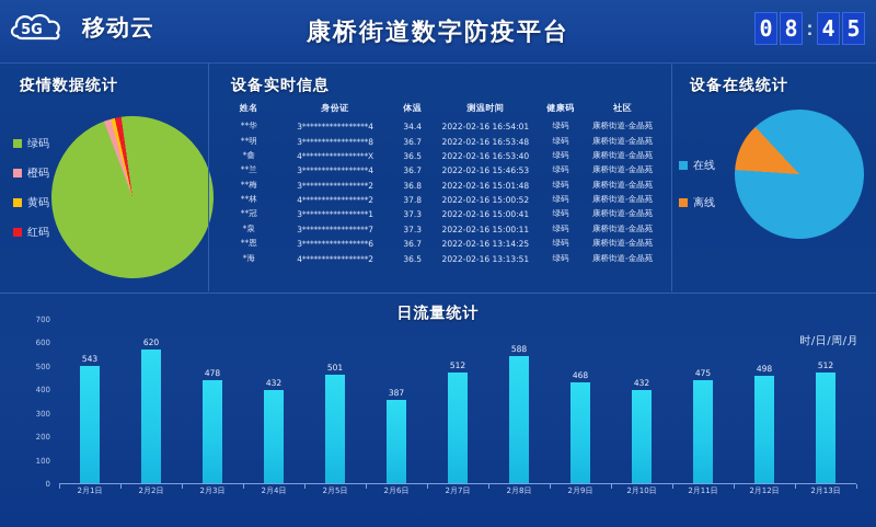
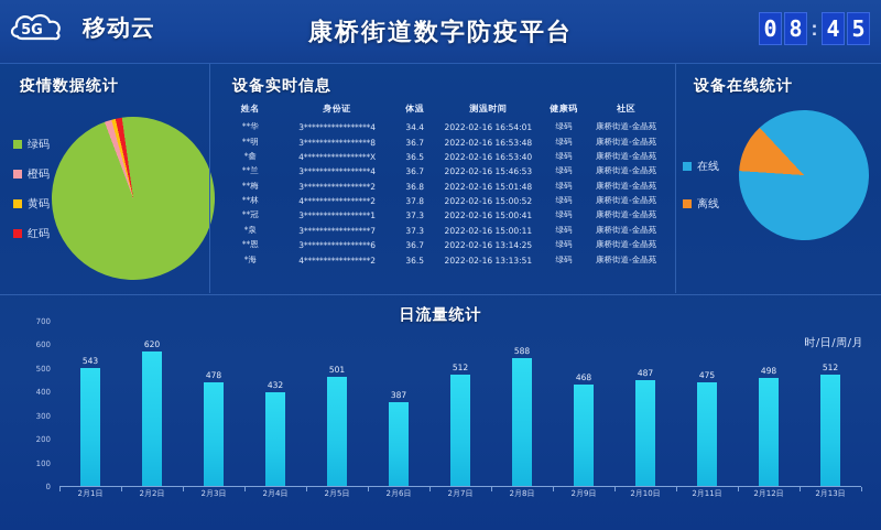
2月10日: 432 -> 487
